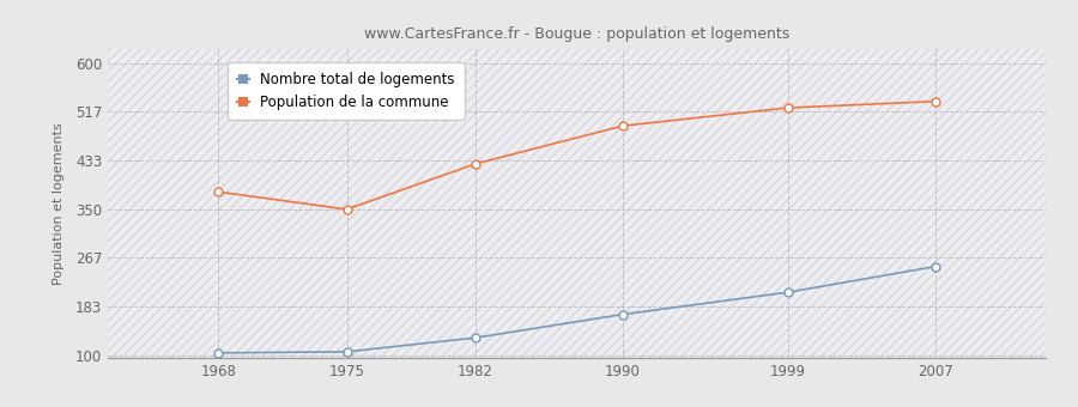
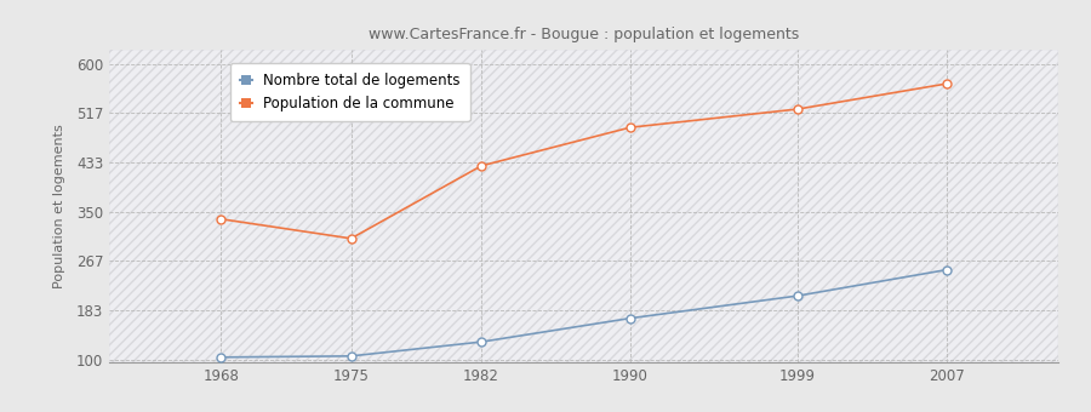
Population de la commune/1968: 380 -> 338
Population de la commune/1975: 350 -> 305
Population de la commune/2007: 535 -> 567
